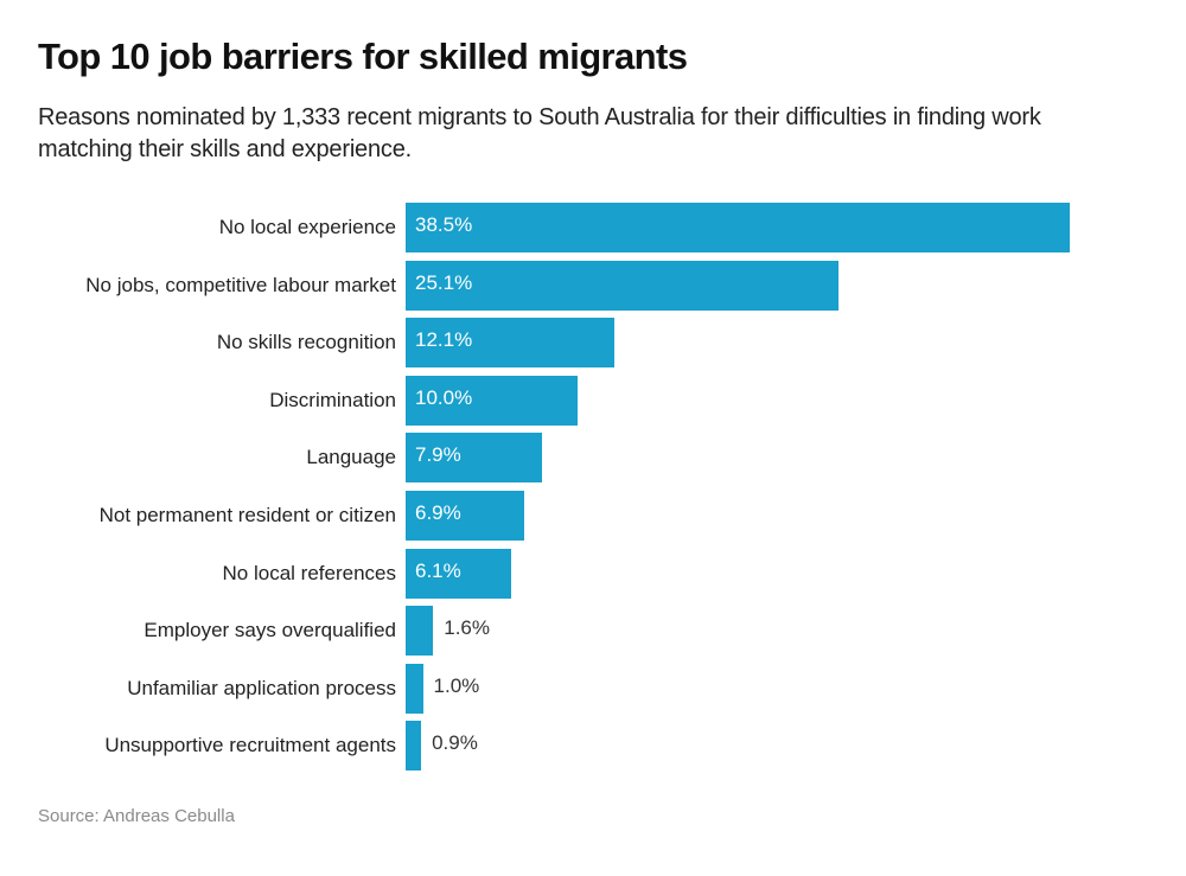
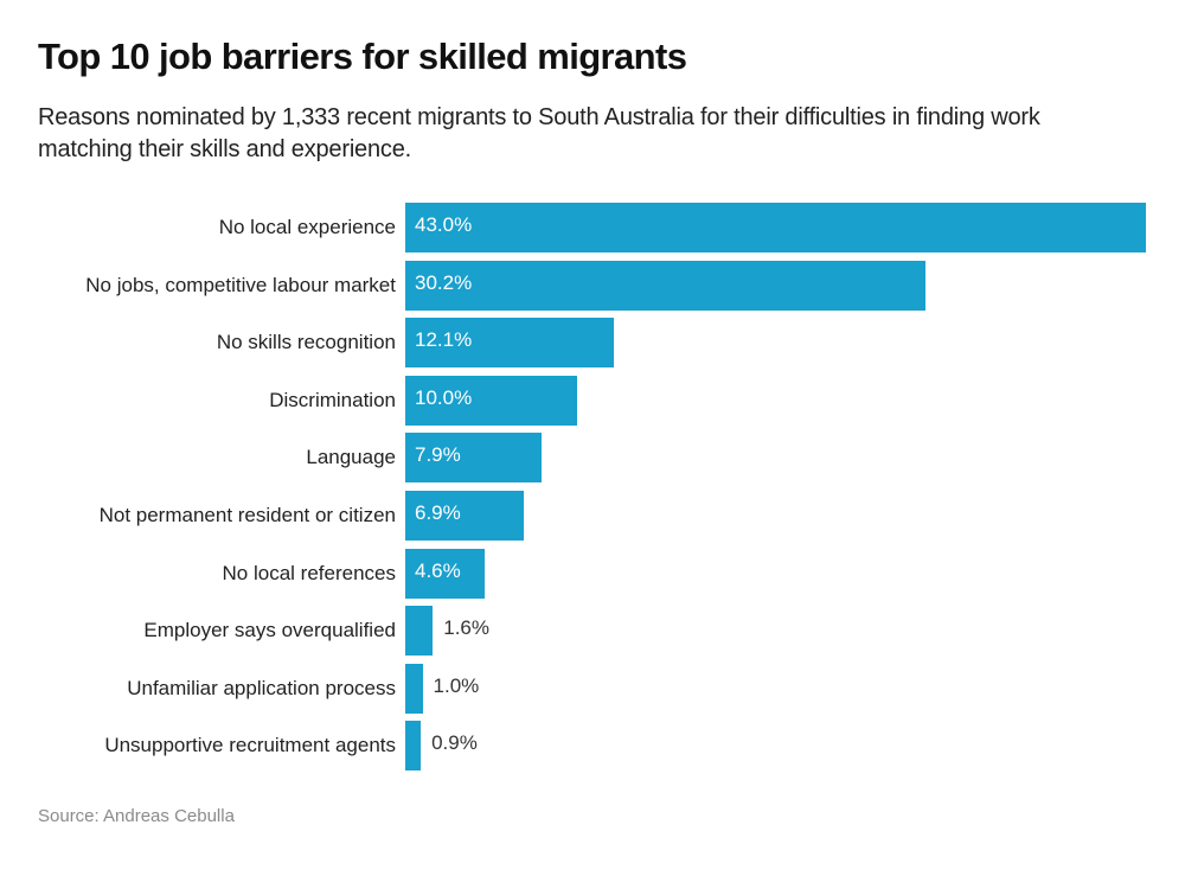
No local experience: 38.5% -> 43.0%
No jobs, competitive labour market: 25.1% -> 30.2%
No local references: 6.1% -> 4.6%
